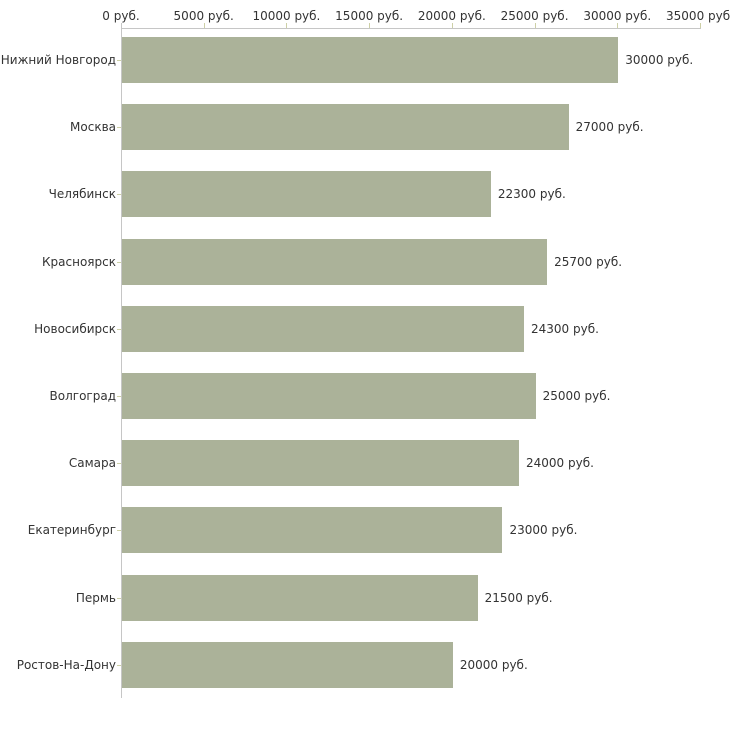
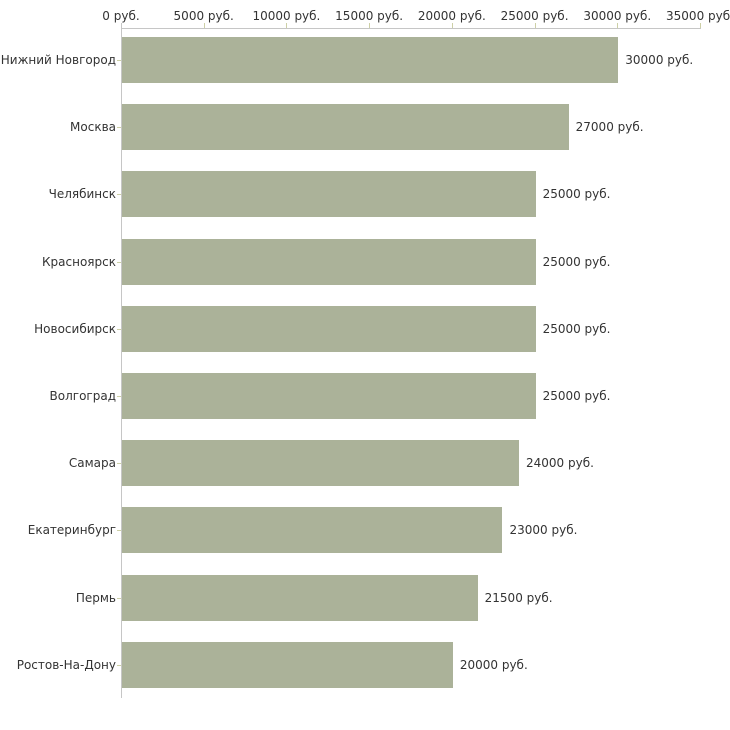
Челябинск: 22300 -> 25000
Красноярск: 25700 -> 25000
Новосибирск: 24300 -> 25000
